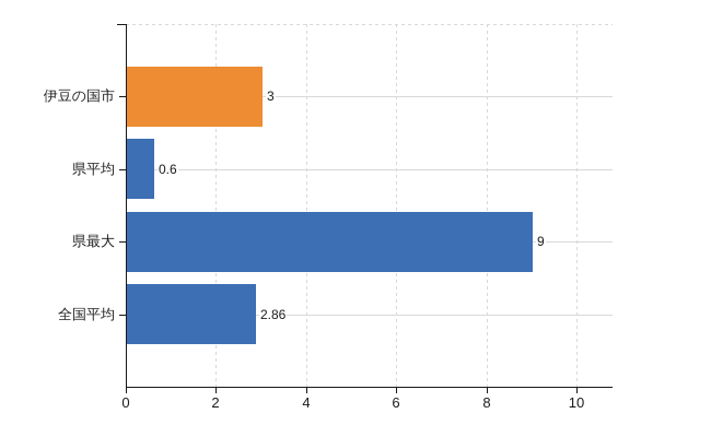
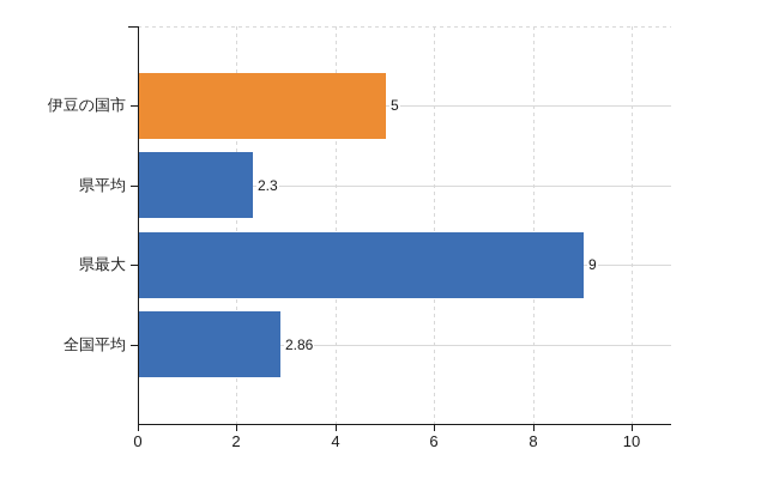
伊豆の国市: 3 -> 5
県平均: 0.6 -> 2.3
